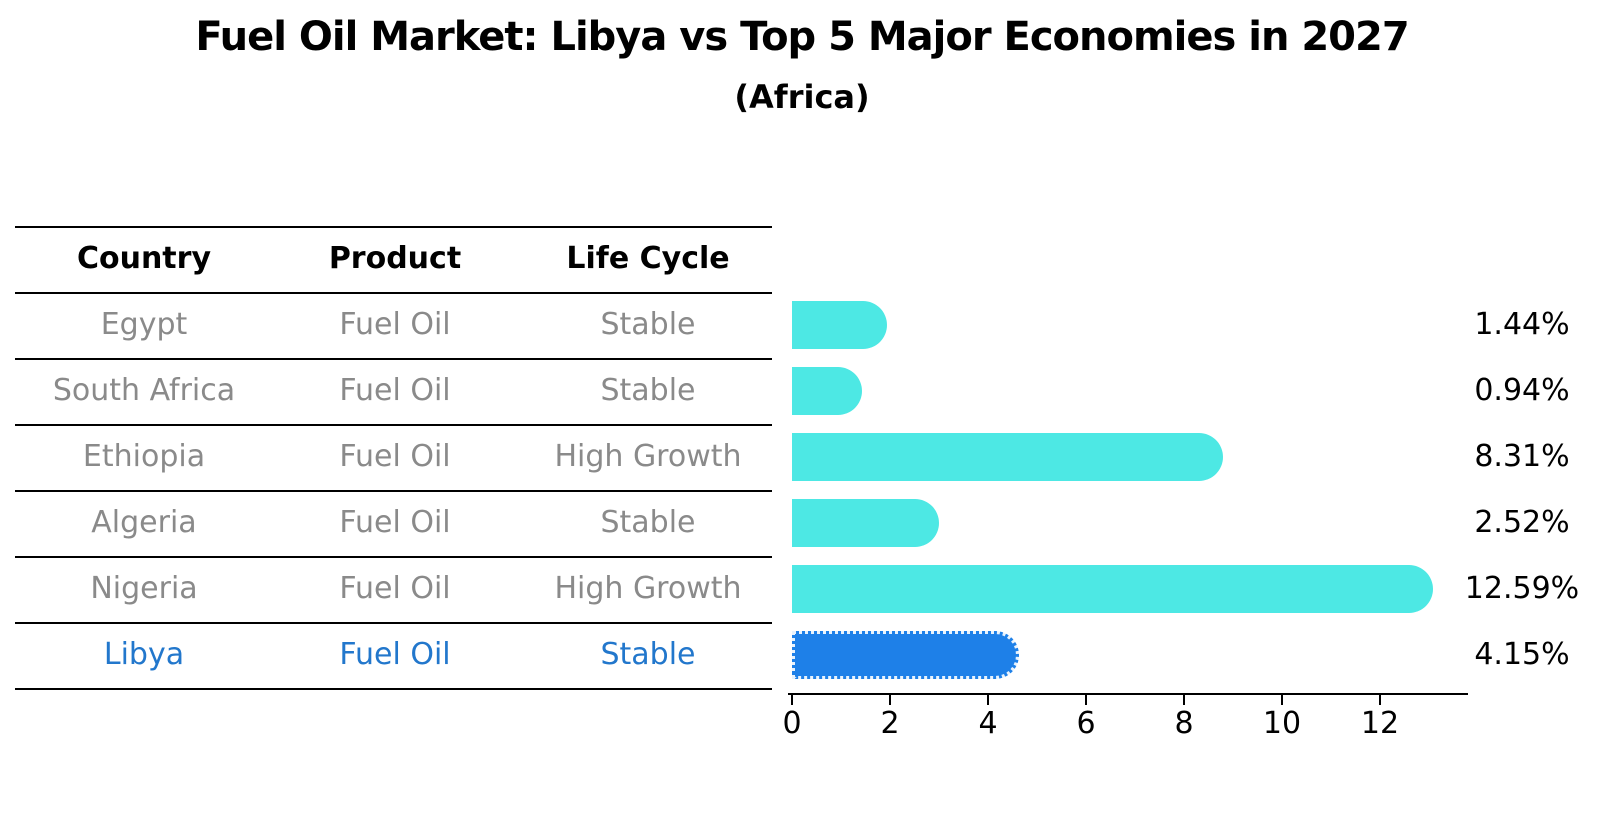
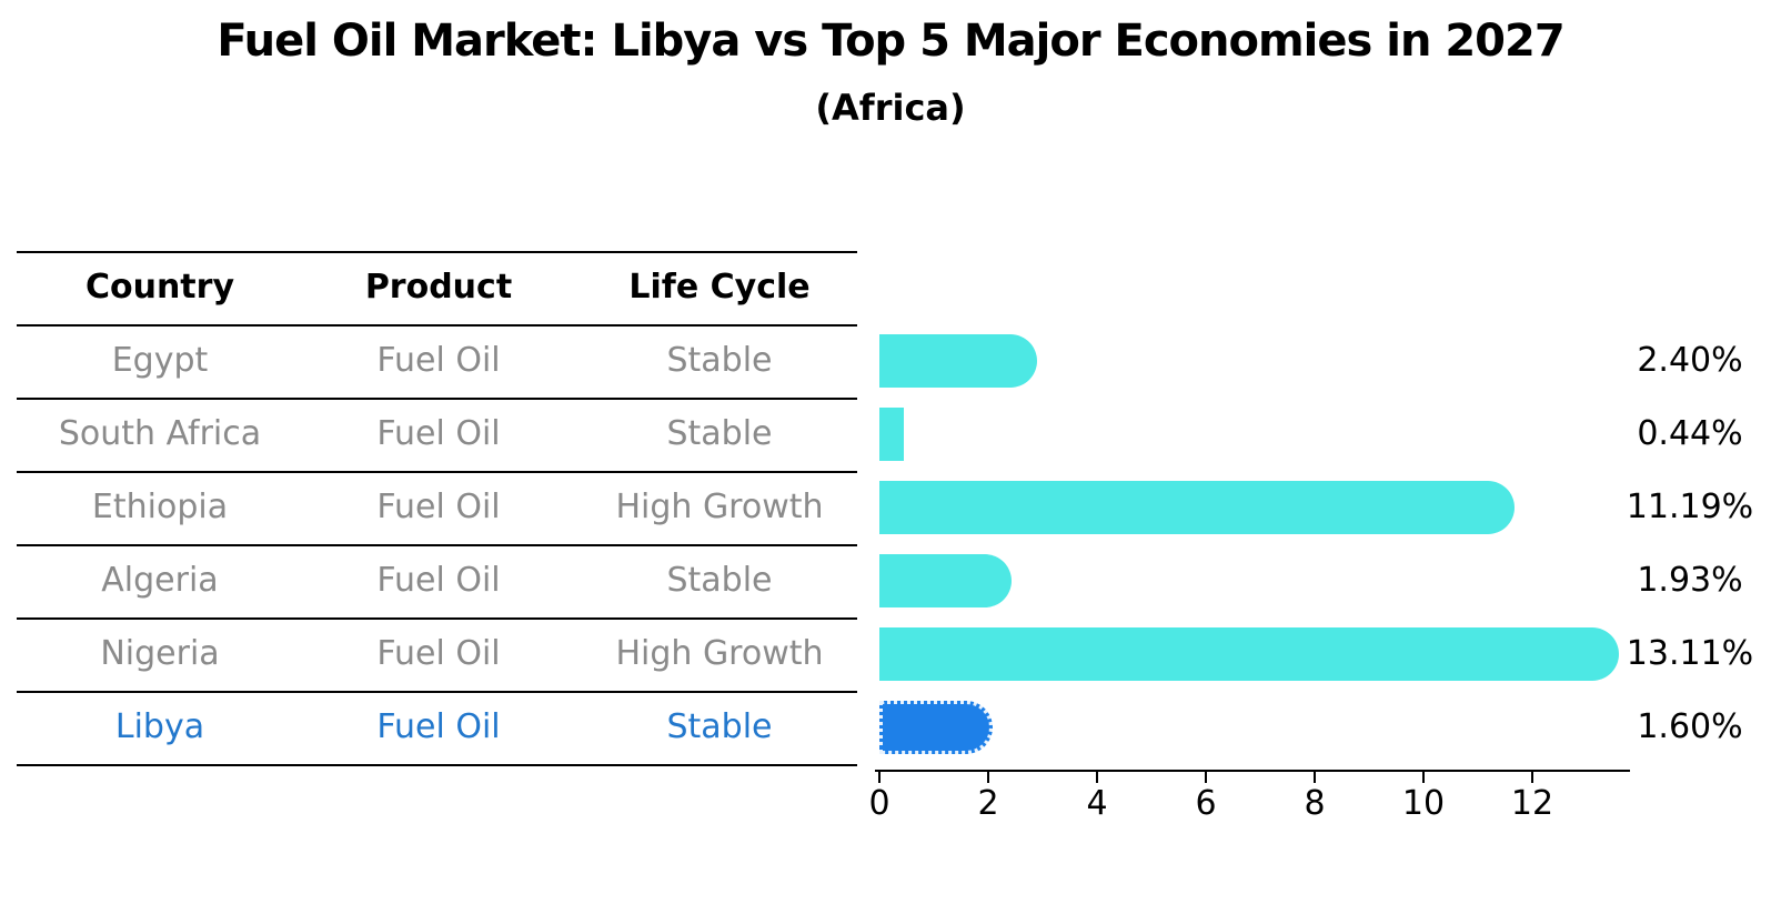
Egypt: 1.44% -> 2.40%
South Africa: 0.94% -> 0.44%
Ethiopia: 8.31% -> 11.19%
Algeria: 2.52% -> 1.93%
Nigeria: 12.59% -> 13.11%
Libya: 4.15% -> 1.60%
